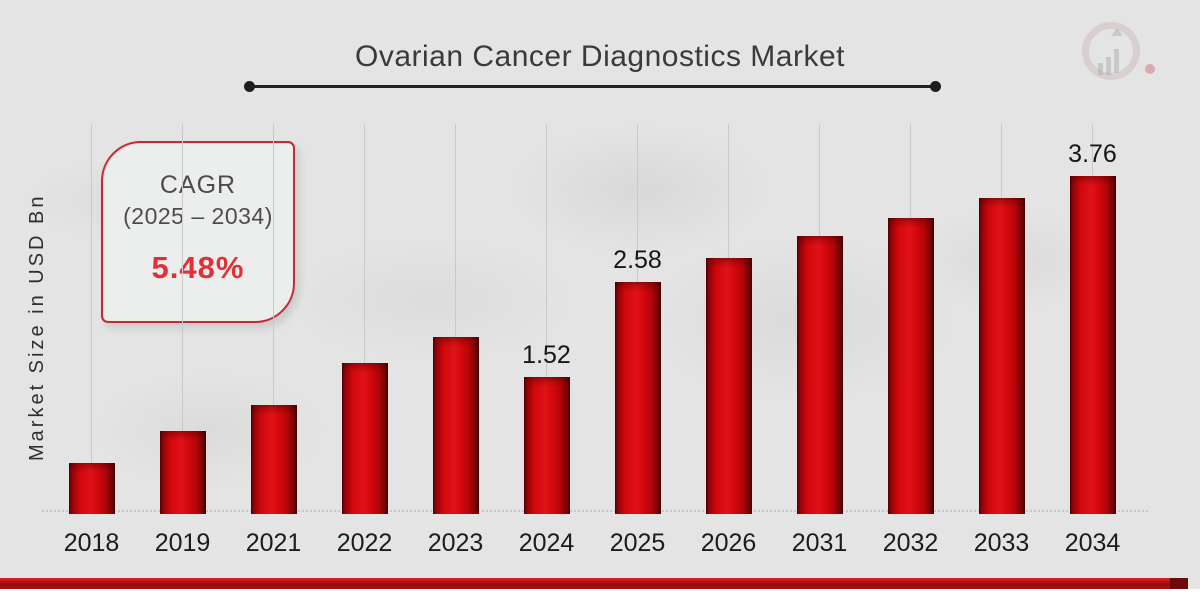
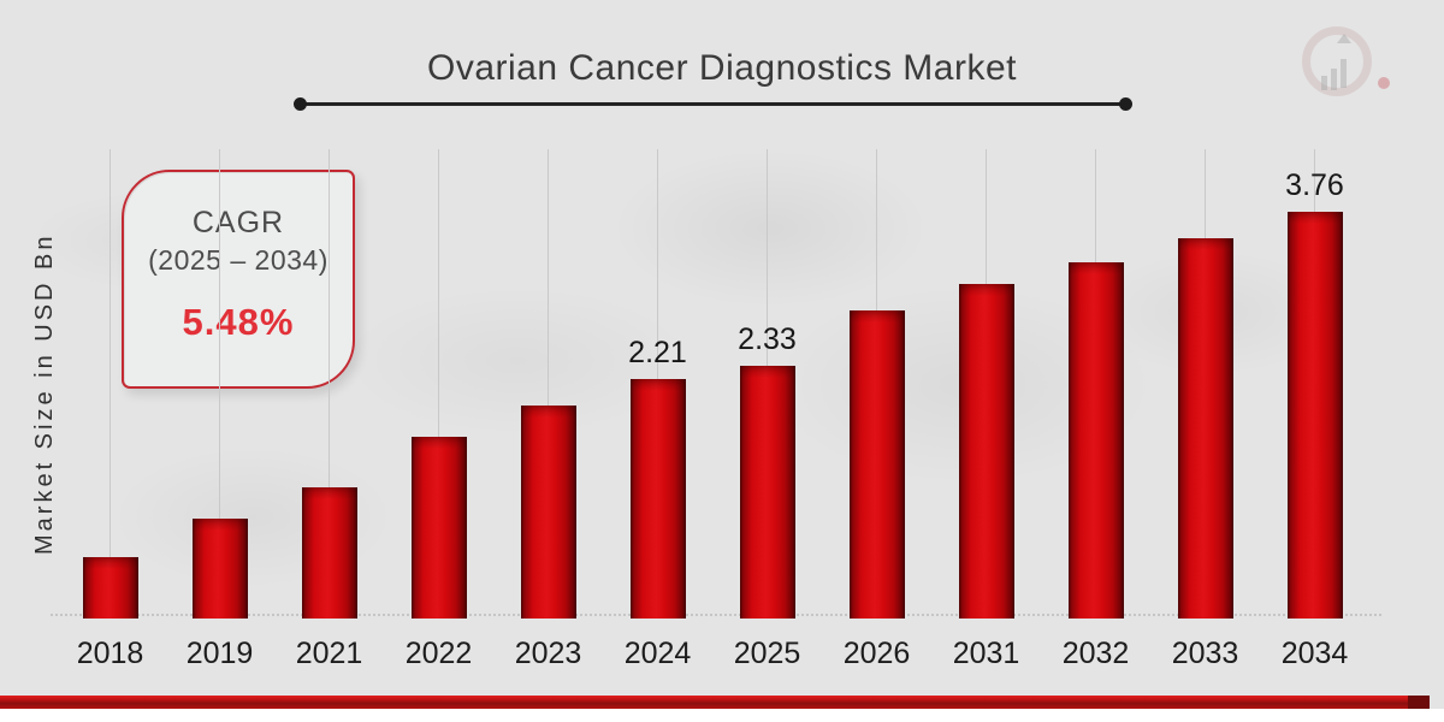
2024: 1.52 -> 2.21
2025: 2.58 -> 2.33
